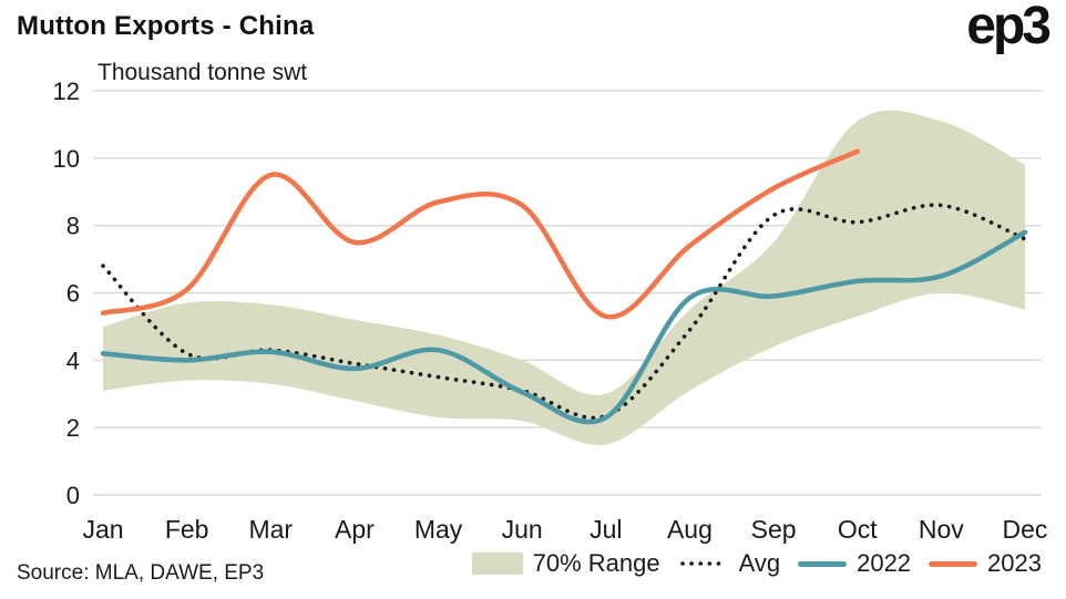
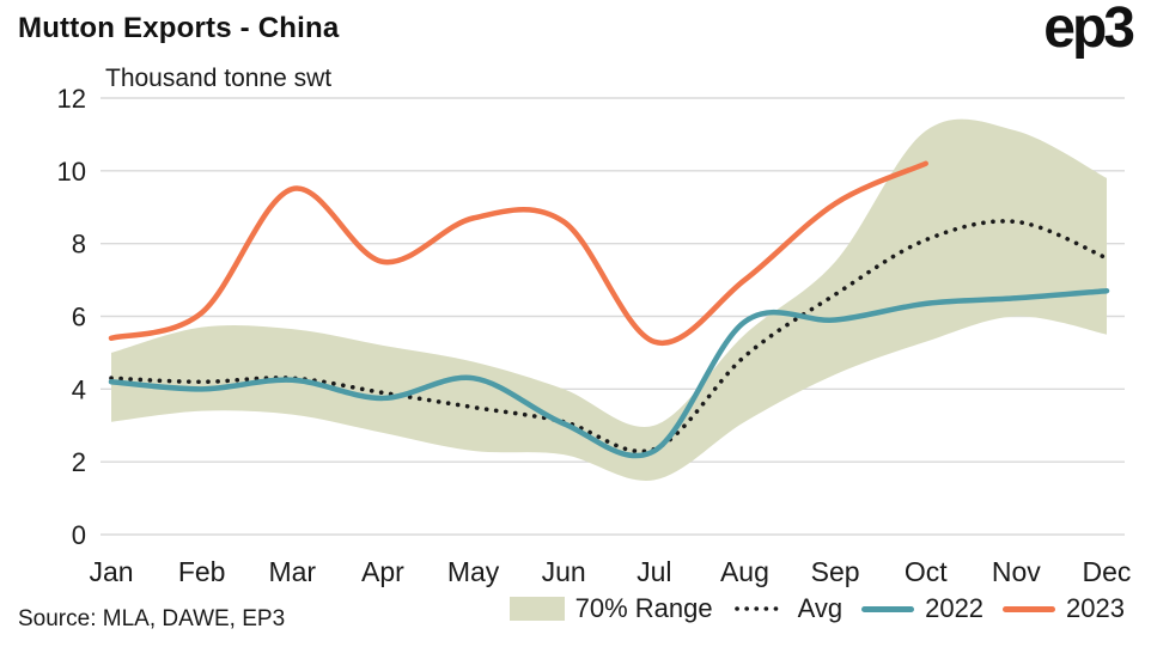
Avg/Jan: 6.8 -> 4.3
2023/Aug: 7.4 -> 7.0
Avg/Sep: 8.3 -> 6.6
2022/Dec: 7.8 -> 6.7
